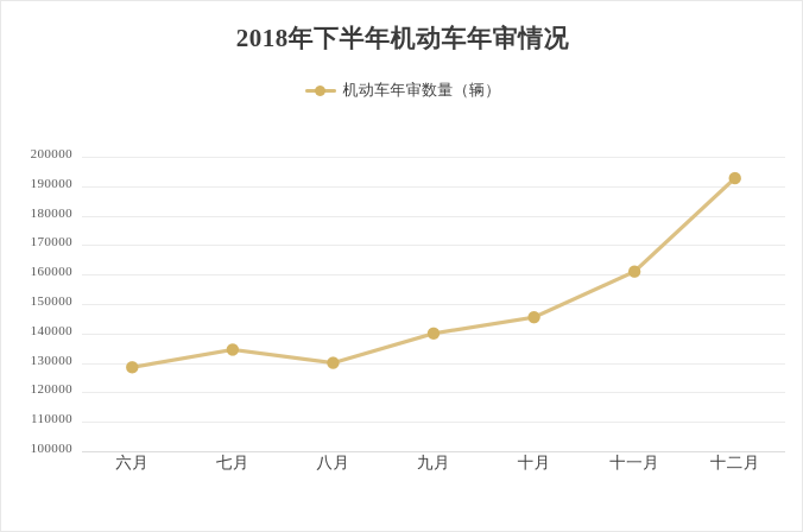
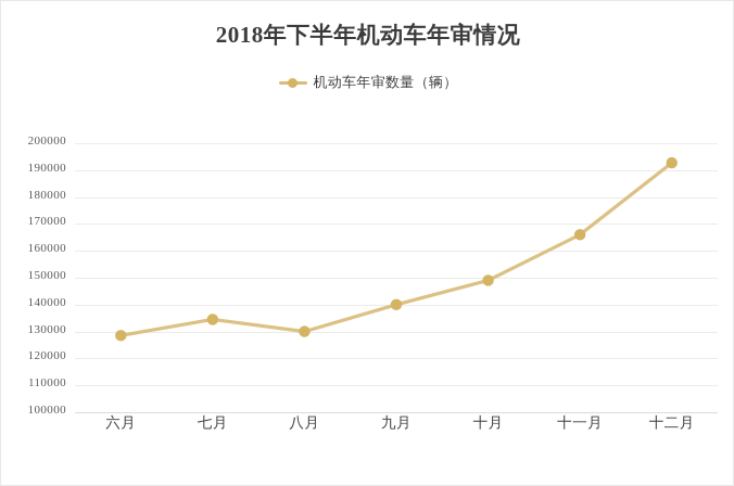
十月: 146000 -> 149000
十一月: 161000 -> 166000
